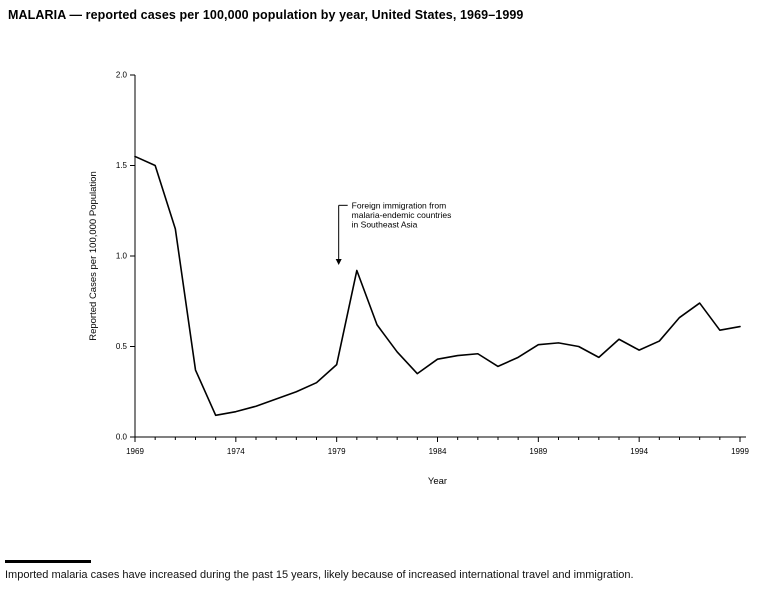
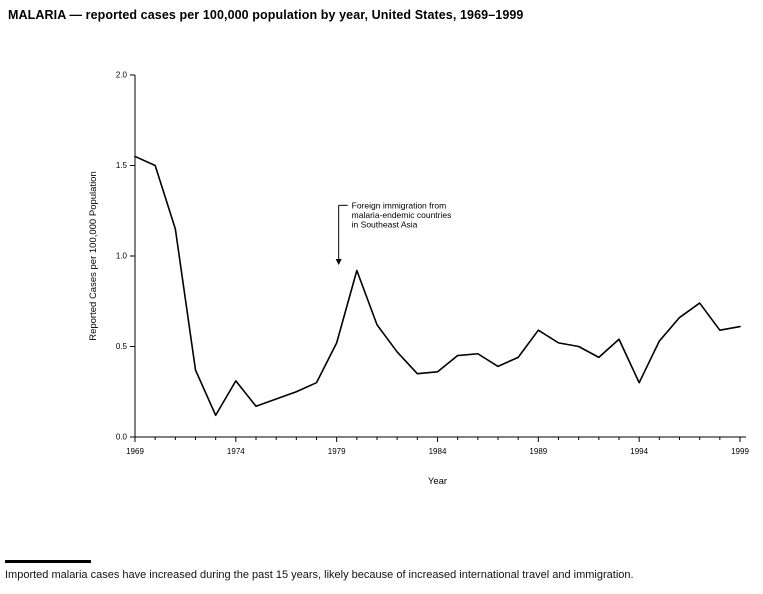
1974: 0.14 -> 0.31
1979: 0.40 -> 0.52
1984: 0.43 -> 0.36
1989: 0.51 -> 0.59
1994: 0.48 -> 0.30
